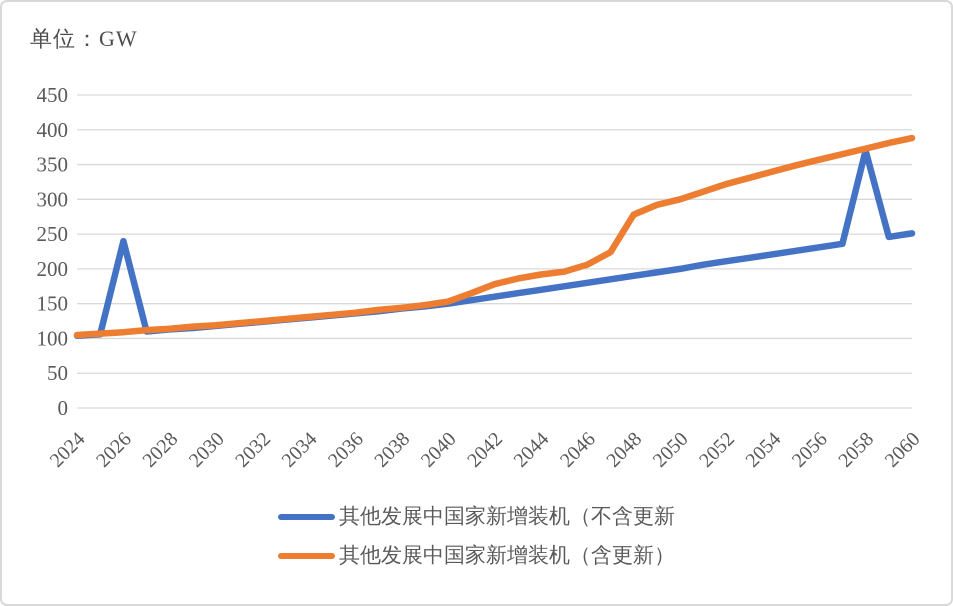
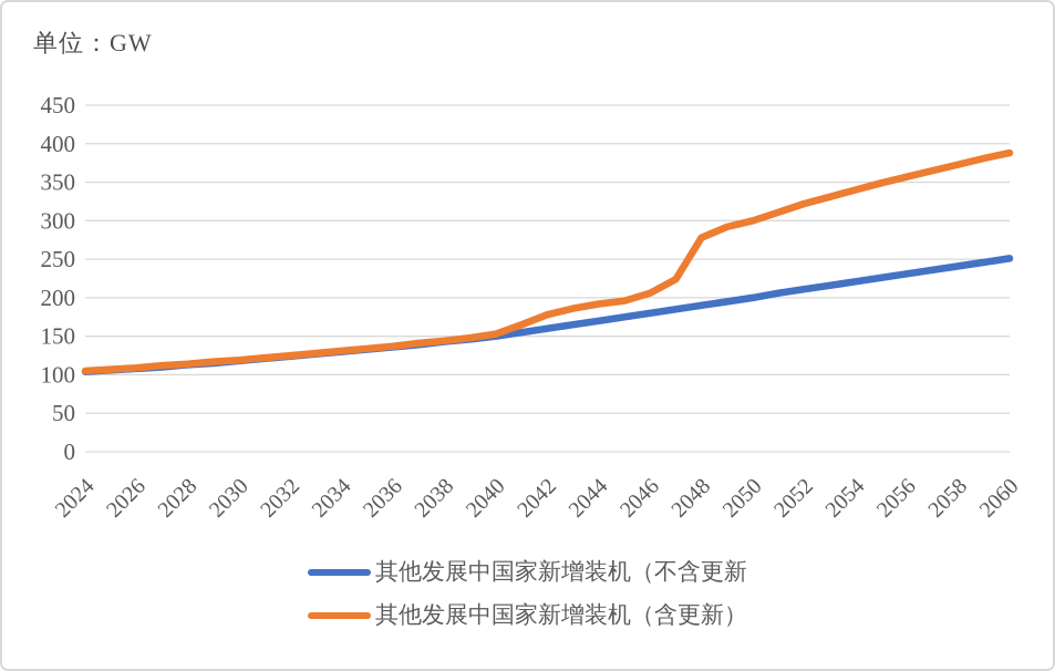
其他发展中国家新增装机（不含更新/2026: 240 -> 110
其他发展中国家新增装机（不含更新/2058: 370 -> 240
